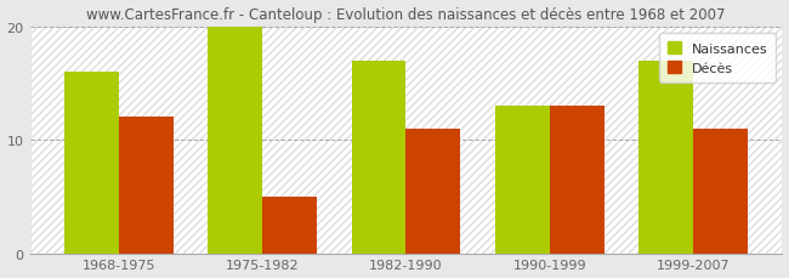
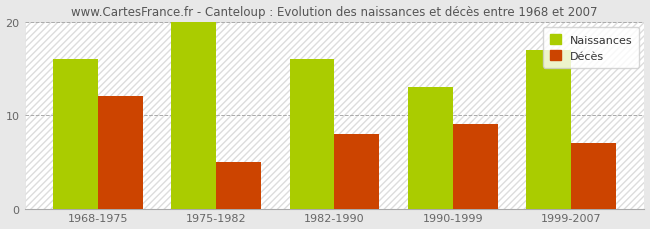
Naissances/1982-1990: 17 -> 16
Décès/1982-1990: 11 -> 8
Décès/1990-1999: 13 -> 9
Décès/1999-2007: 11 -> 7
